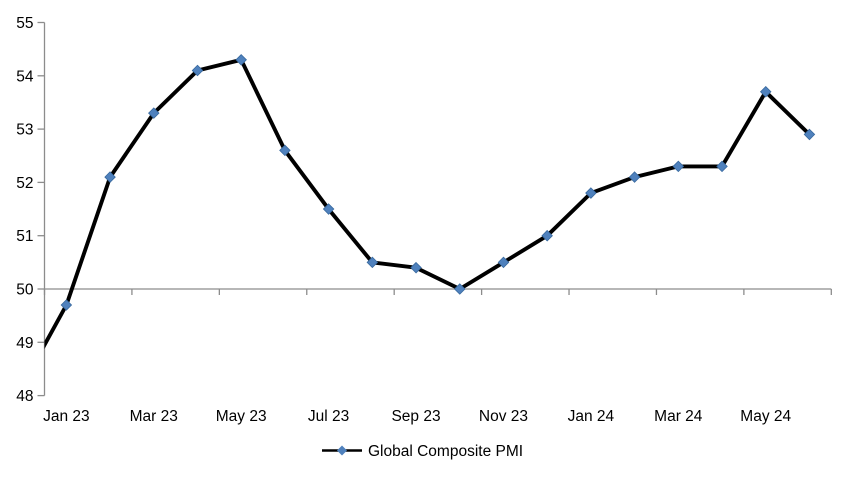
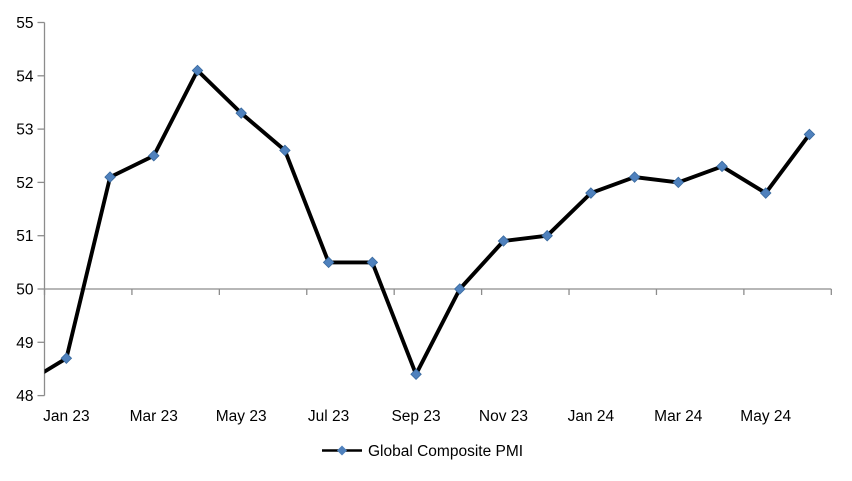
Jan 23: 49.7 -> 48.7
Mar 23: 53.3 -> 52.5
May 23: 54.3 -> 53.3
Jul 23: 51.5 -> 50.5
Sep 23: 50.4 -> 48.4
Nov 23: 50.5 -> 50.9
Mar 24: 52.3 -> 52.0
May 24: 53.7 -> 51.8
